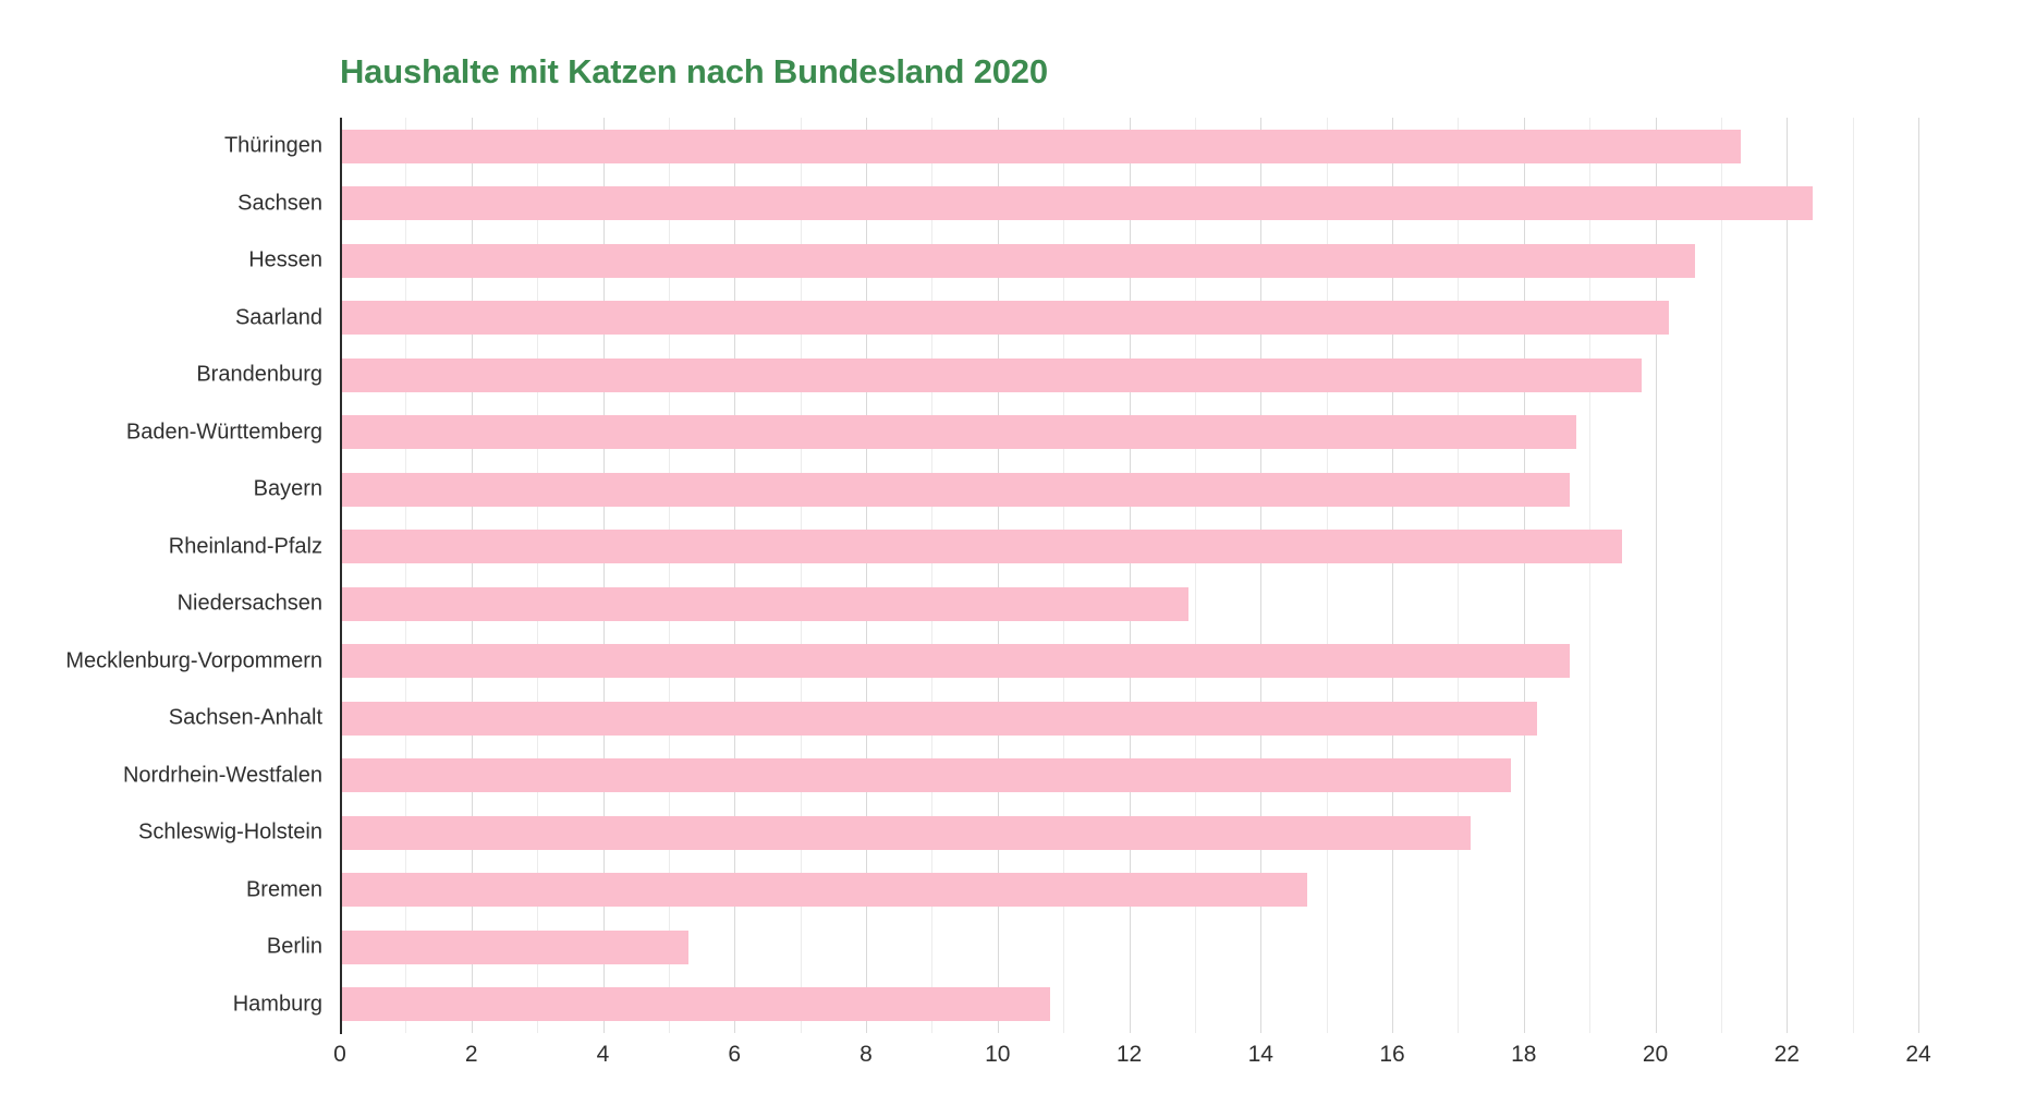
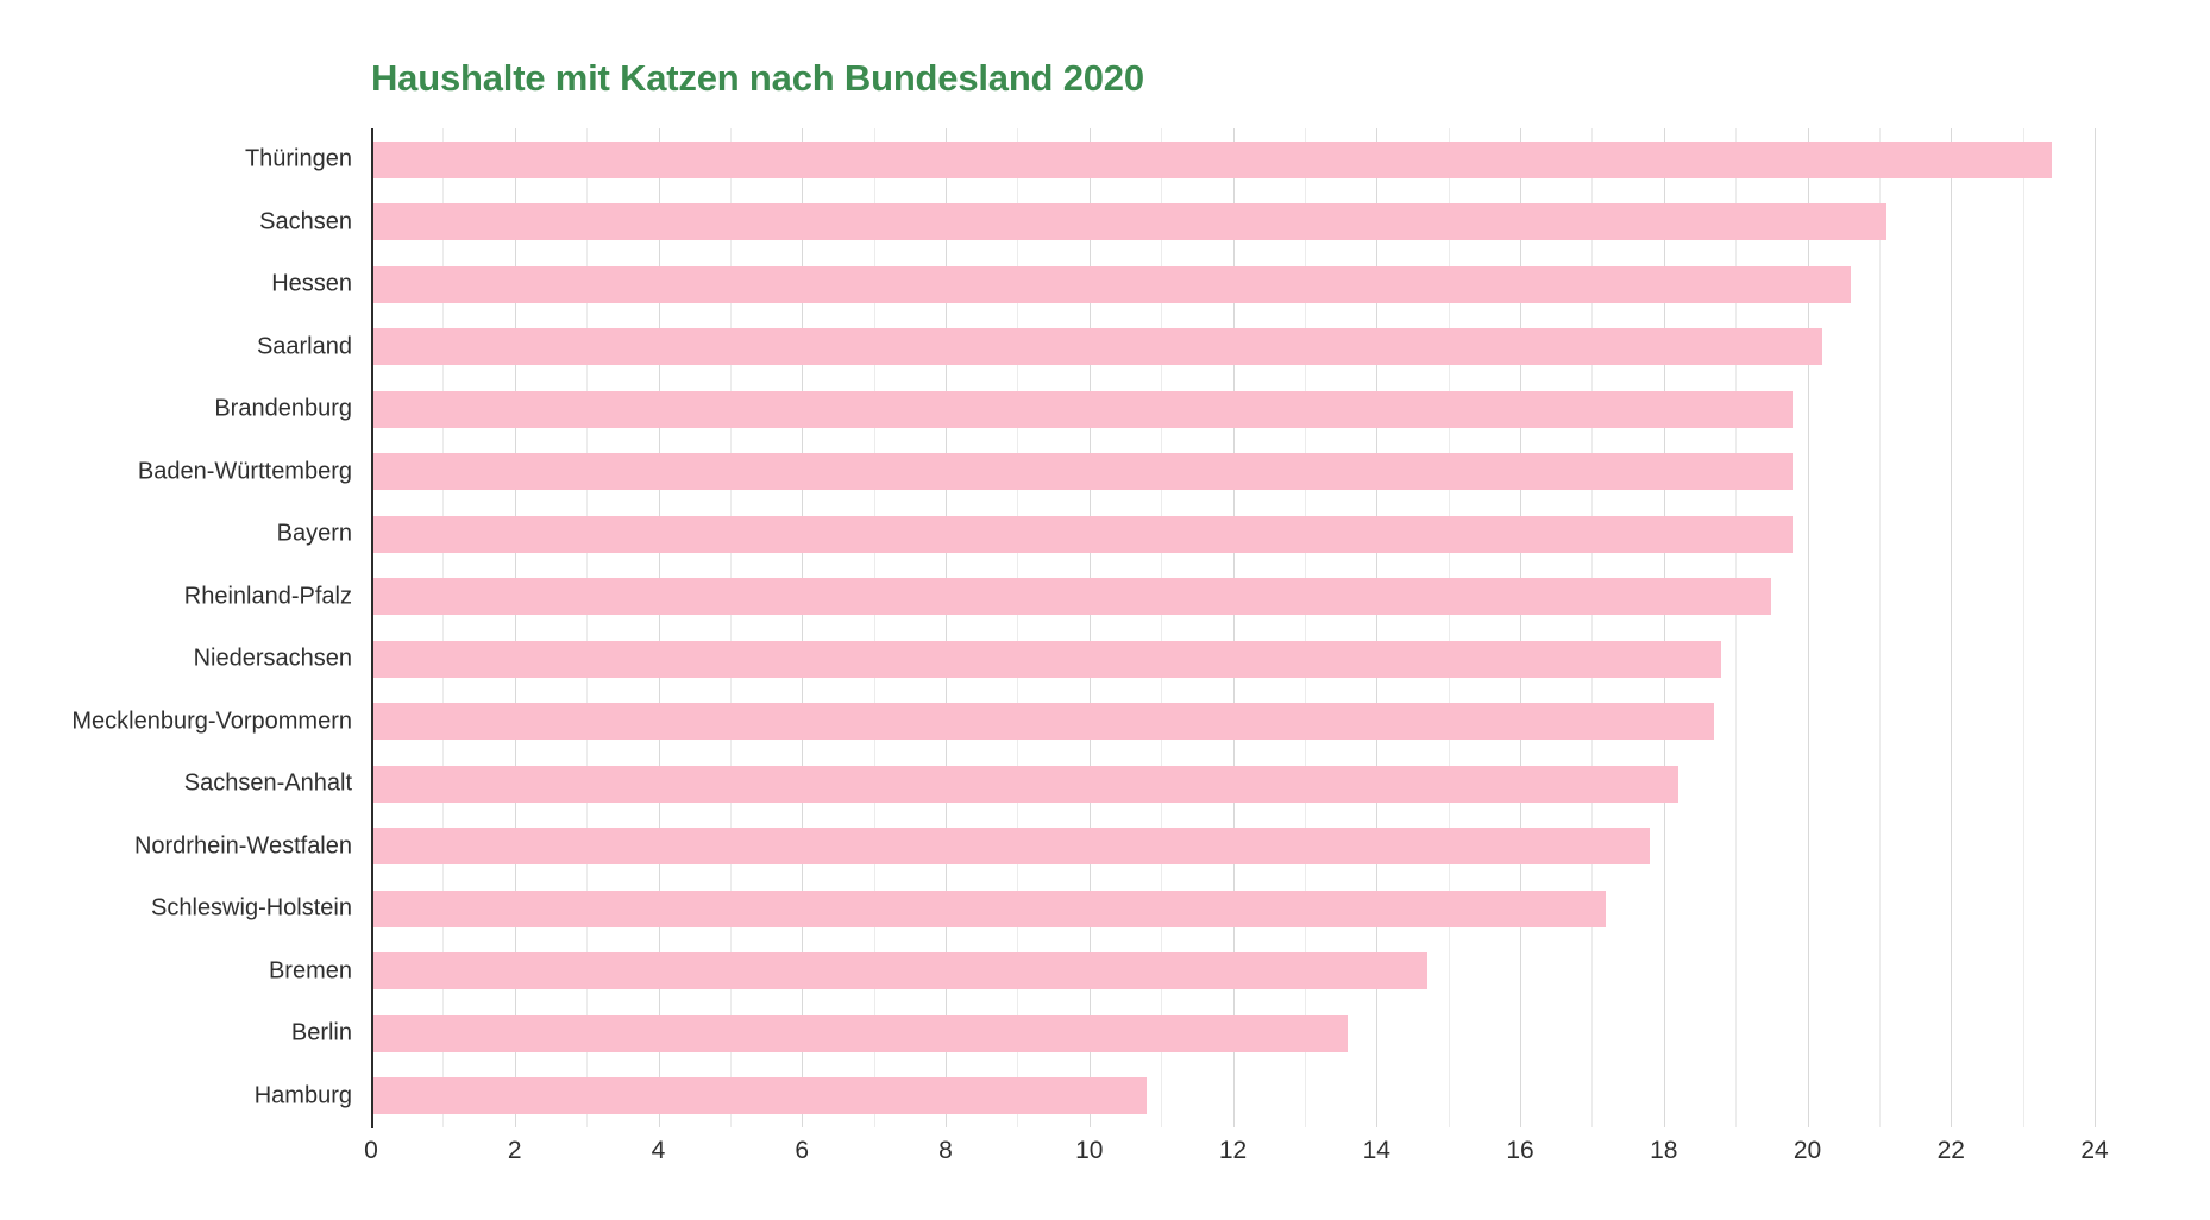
Thüringen: 21.3 -> 23.4
Sachsen: 22.4 -> 21.1
Baden-Württemberg: 18.8 -> 19.8
Bayern: 18.7 -> 19.8
Niedersachsen: 12.9 -> 18.8
Berlin: 5.3 -> 13.6
